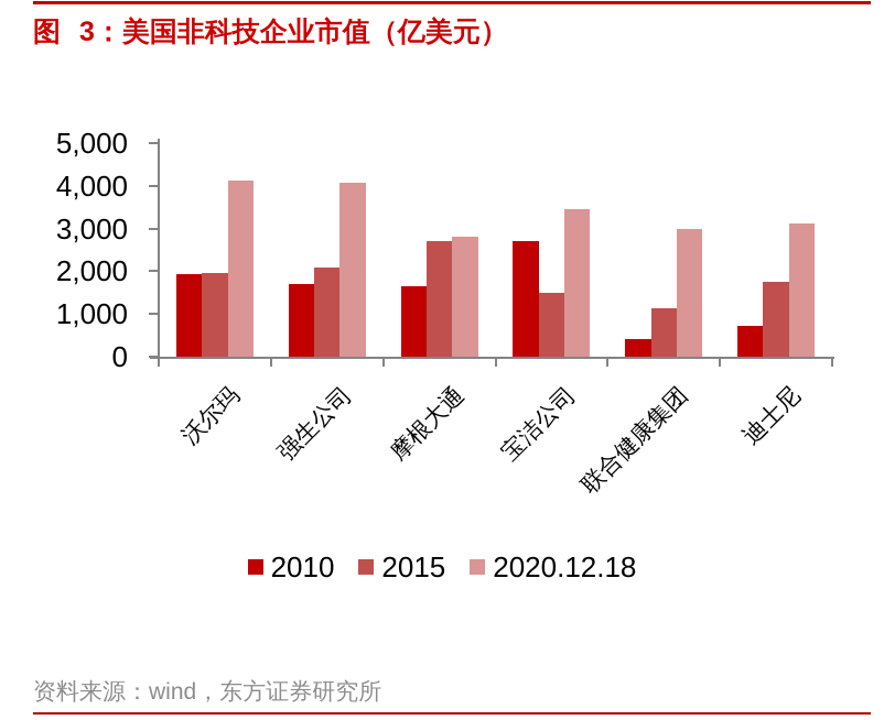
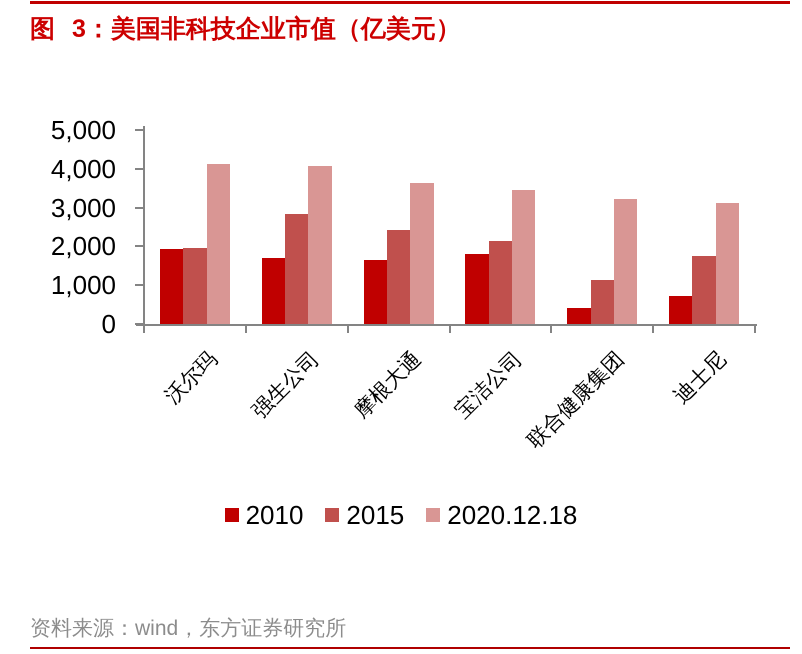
2015/强生公司: 2100 -> 2800
2015/摩根大通: 2700 -> 2400
2020.12.18/摩根大通: 2800 -> 3600
2010/宝洁公司: 2700 -> 1800
2015/宝洁公司: 1500 -> 2200
2020.12.18/联合健康集团: 3000 -> 3200
